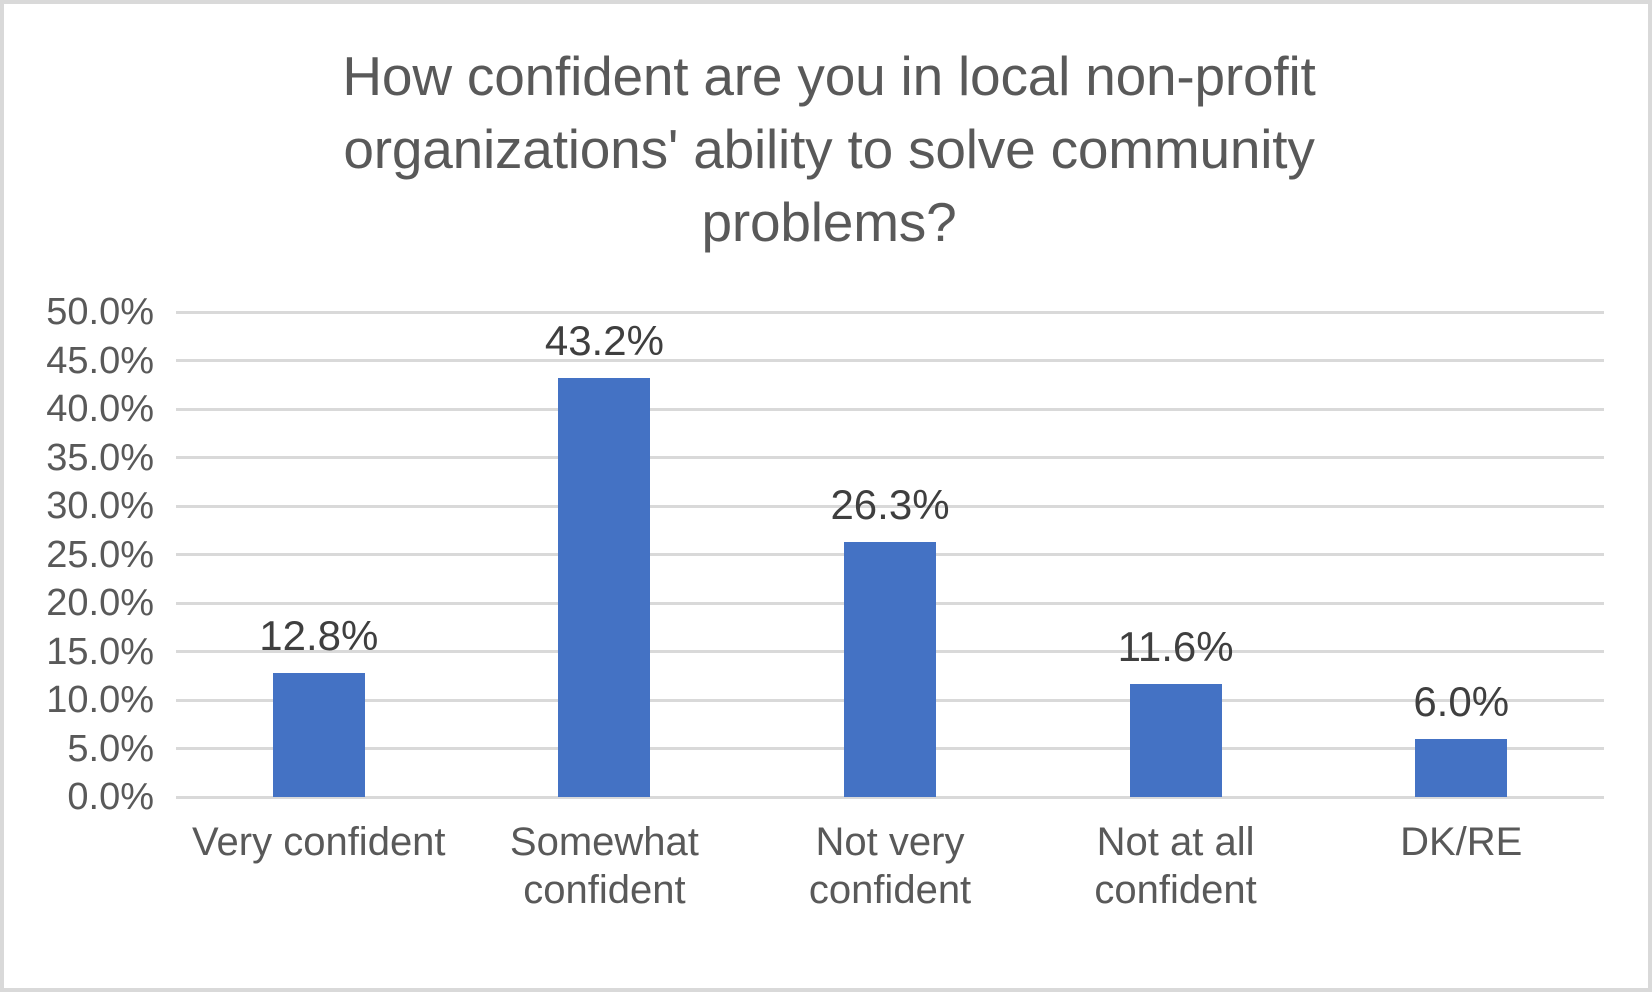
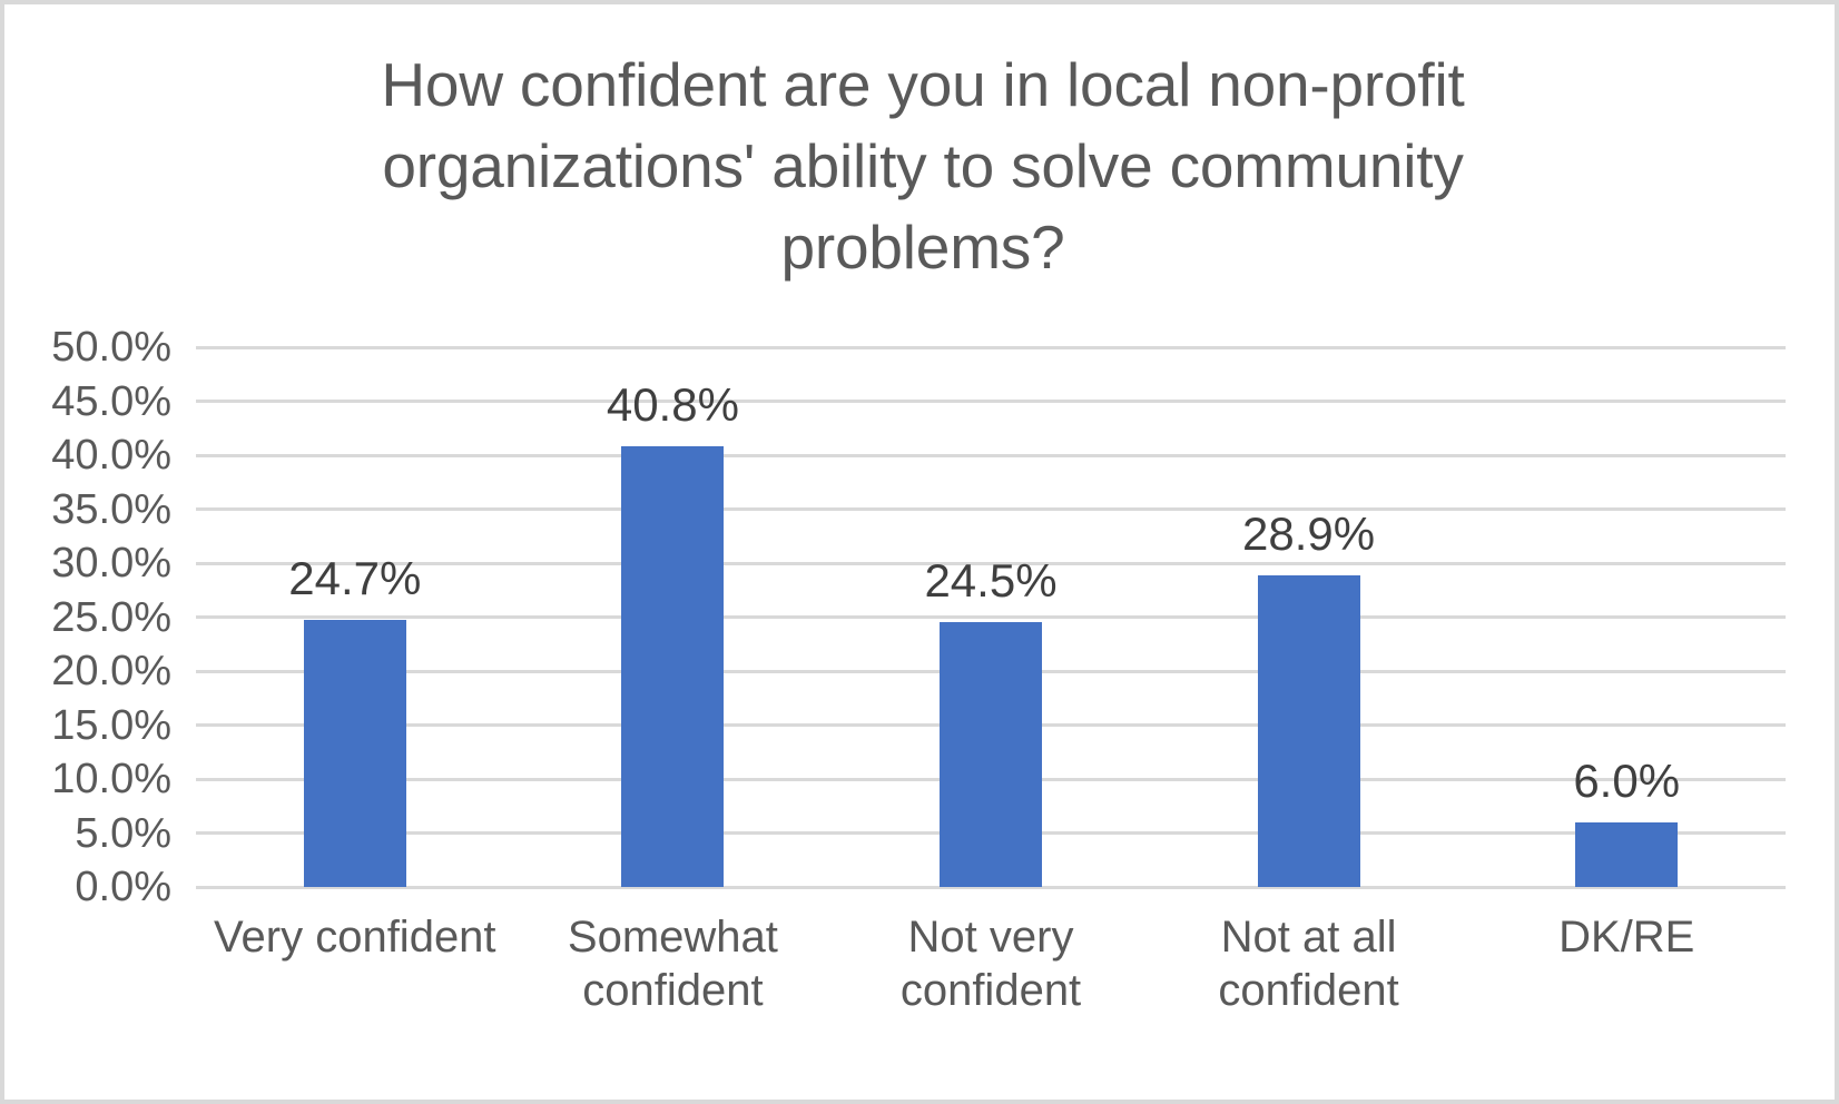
Very confident: 12.8% -> 24.7%
Somewhat confident: 43.2% -> 40.8%
Not very confident: 26.3% -> 24.5%
Not at all confident: 11.6% -> 28.9%
